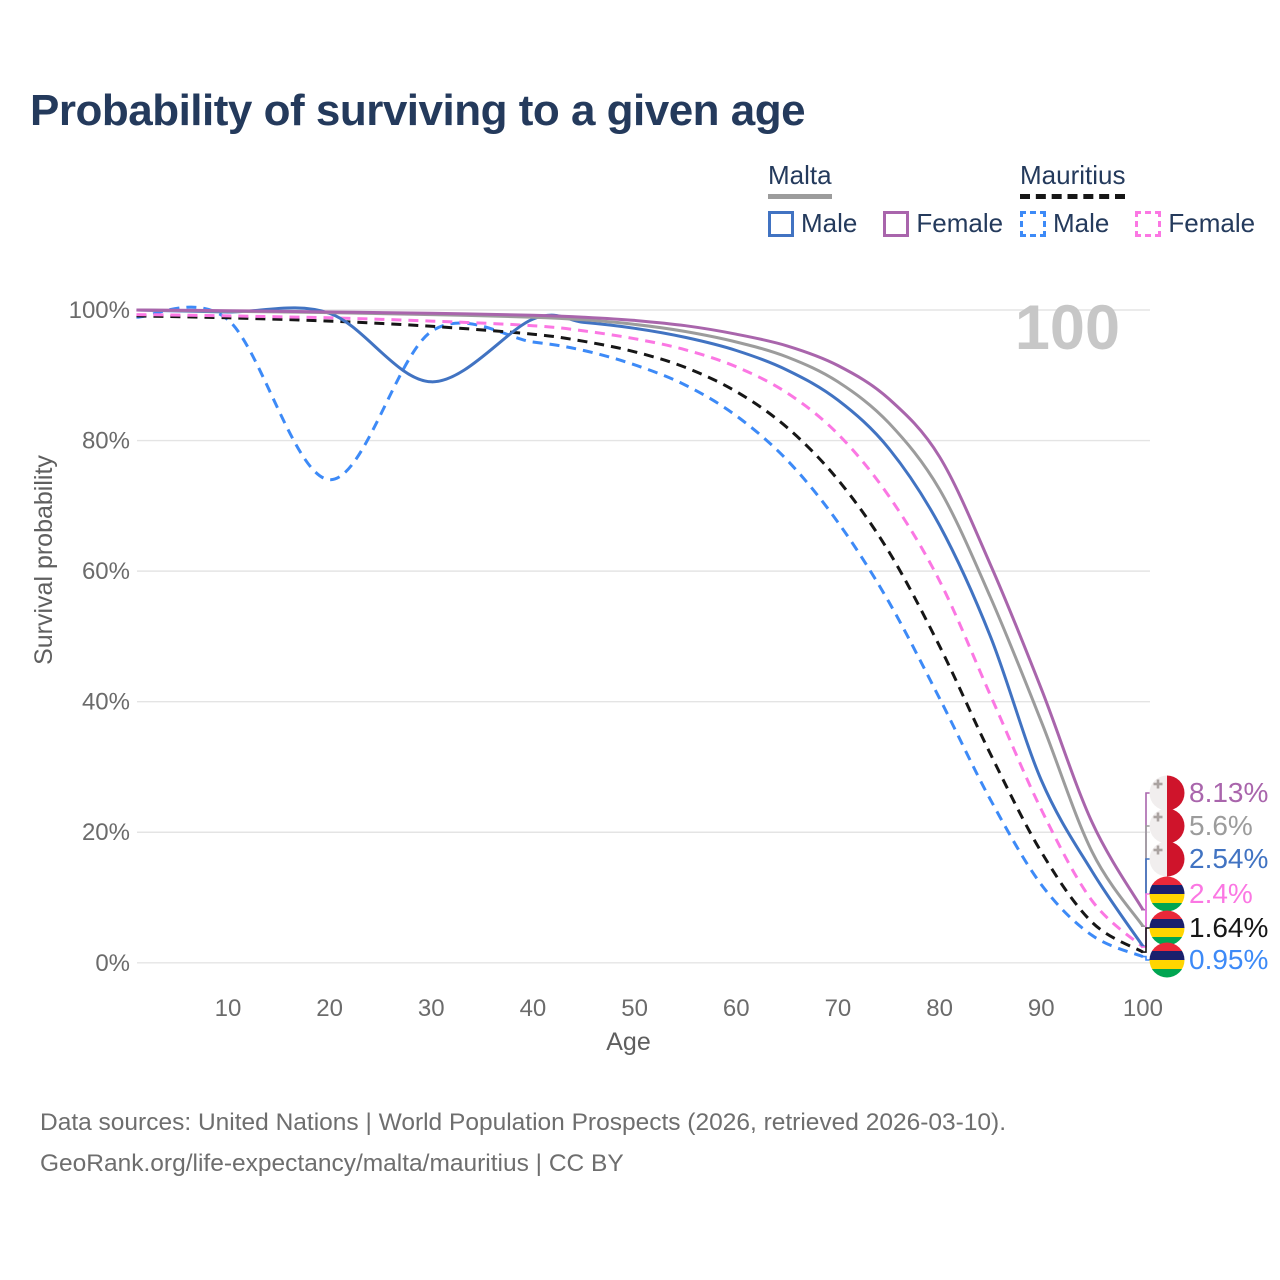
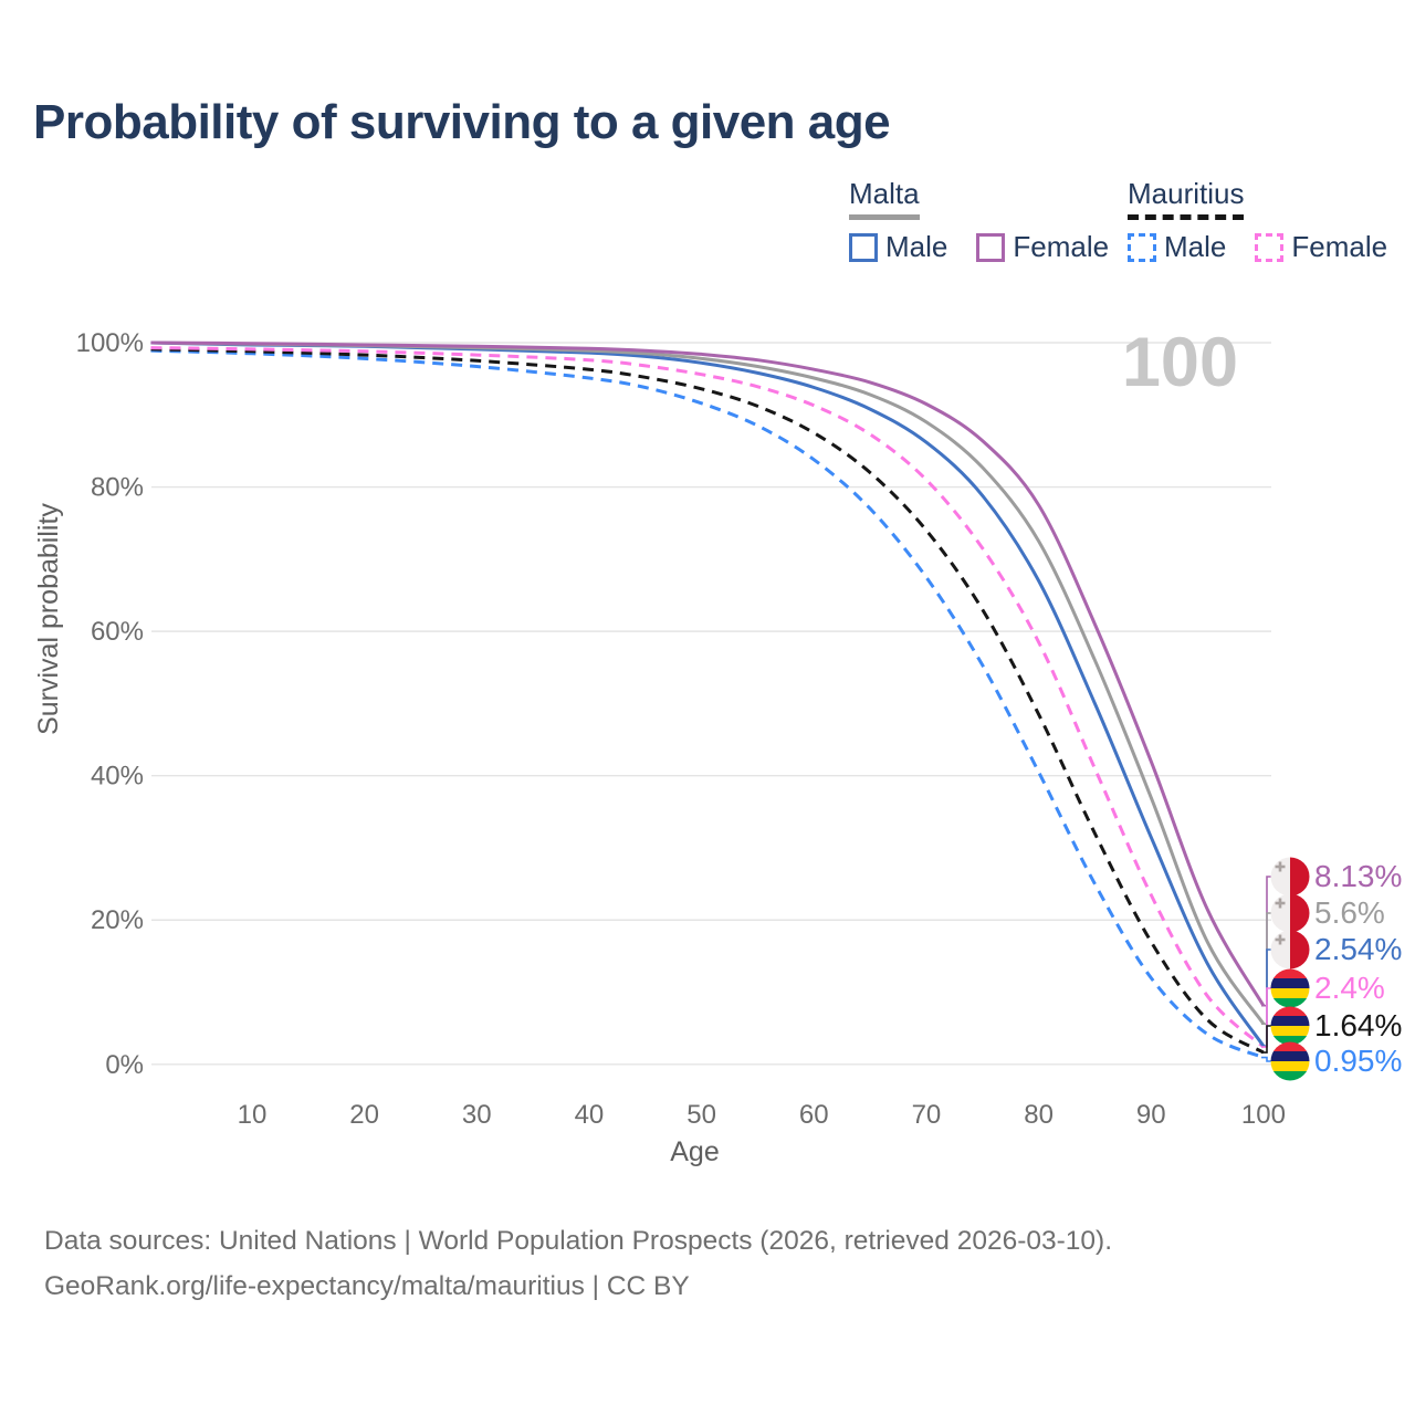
Mauritius Male/20: 74% -> 98%
Malta Male/30: 89% -> 99%
Malta Male/90: 28% -> 32%
